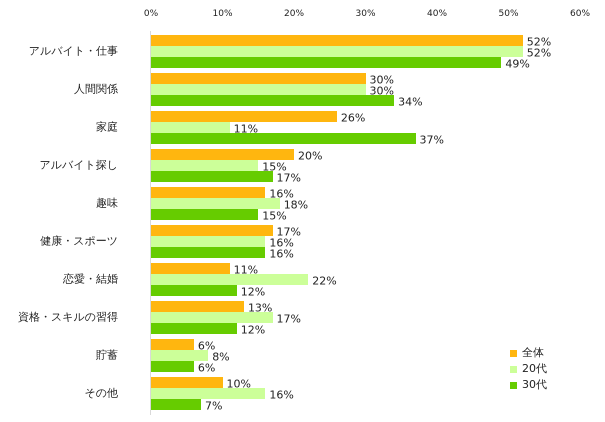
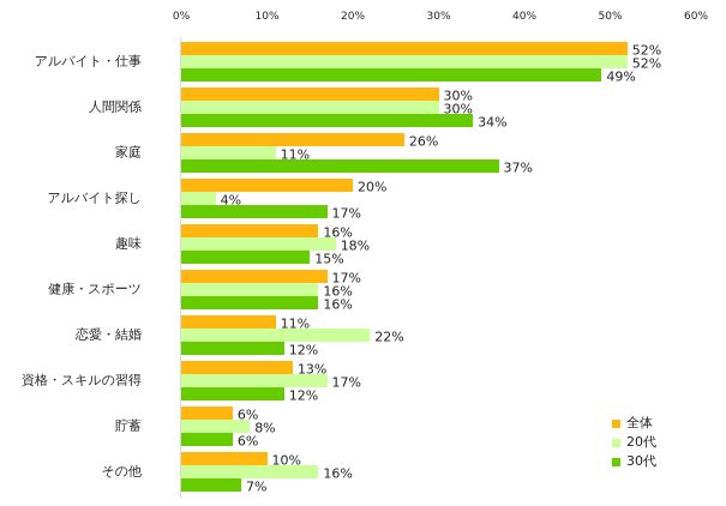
20代/アルバイト探し: 15% -> 4%
